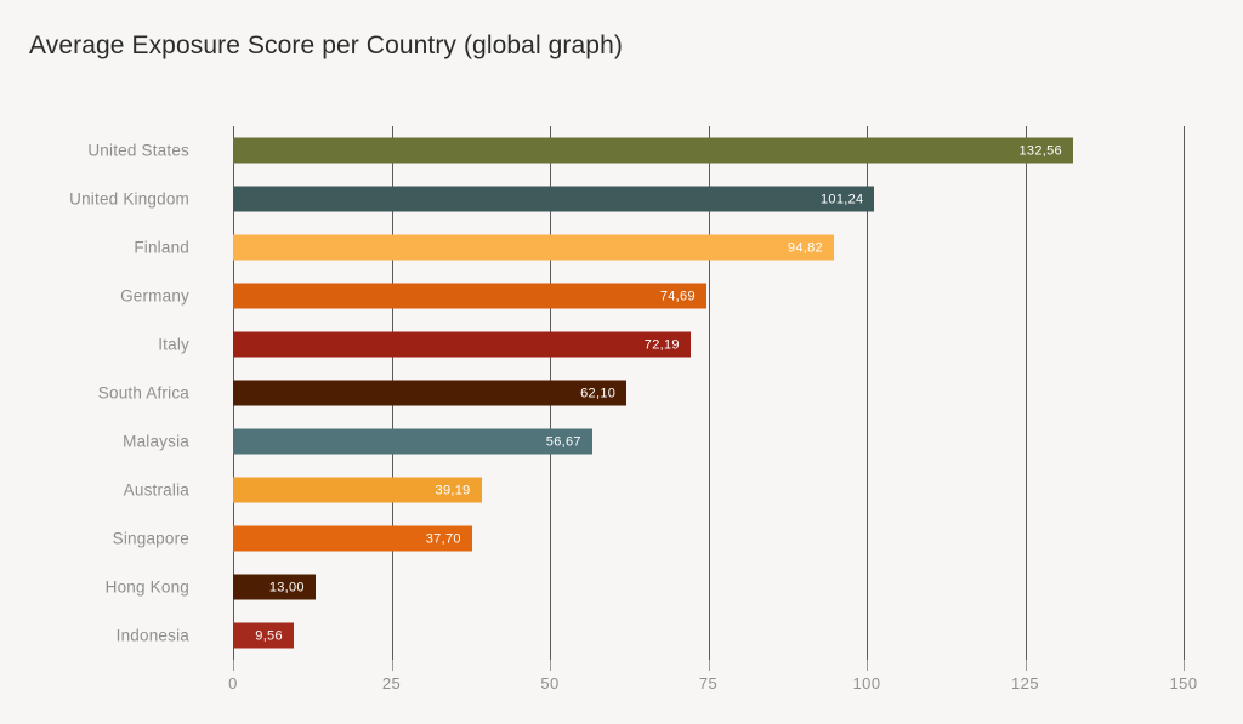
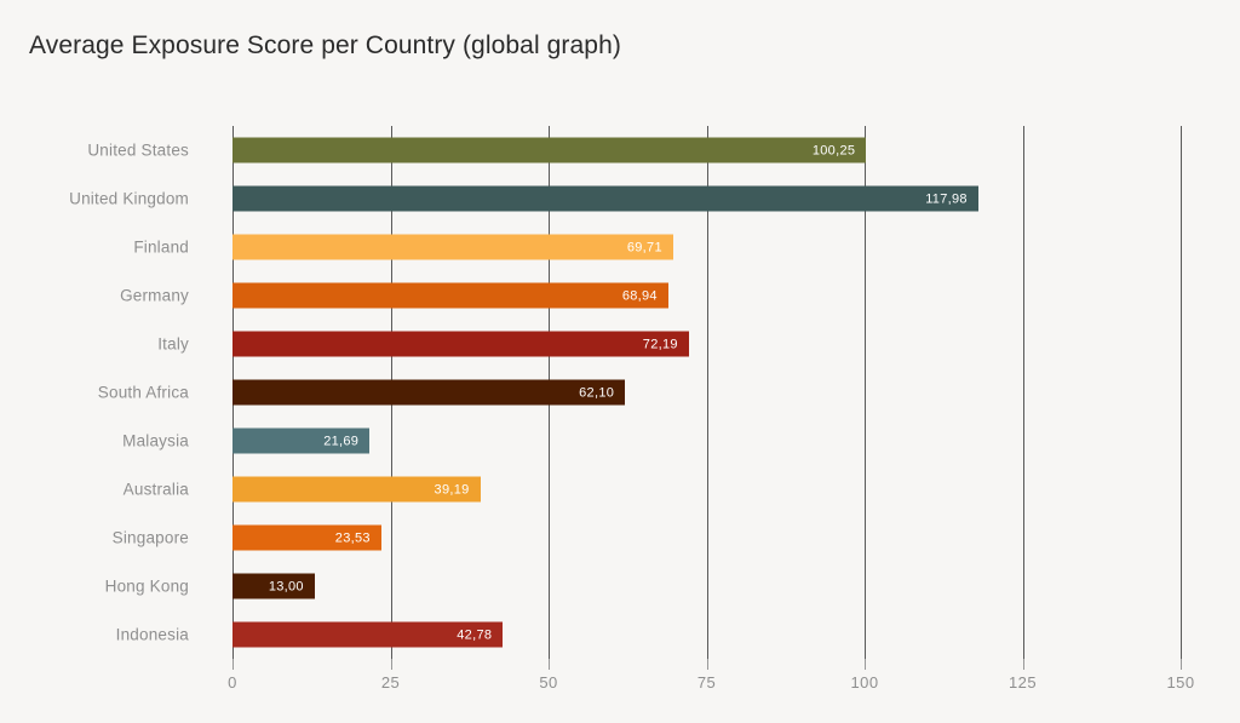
United States: 132,56 -> 100,25
United Kingdom: 101,24 -> 117,98
Finland: 94,82 -> 69,71
Germany: 74,69 -> 68,94
Malaysia: 56,67 -> 21,69
Singapore: 37,70 -> 23,53
Indonesia: 9,56 -> 42,78
